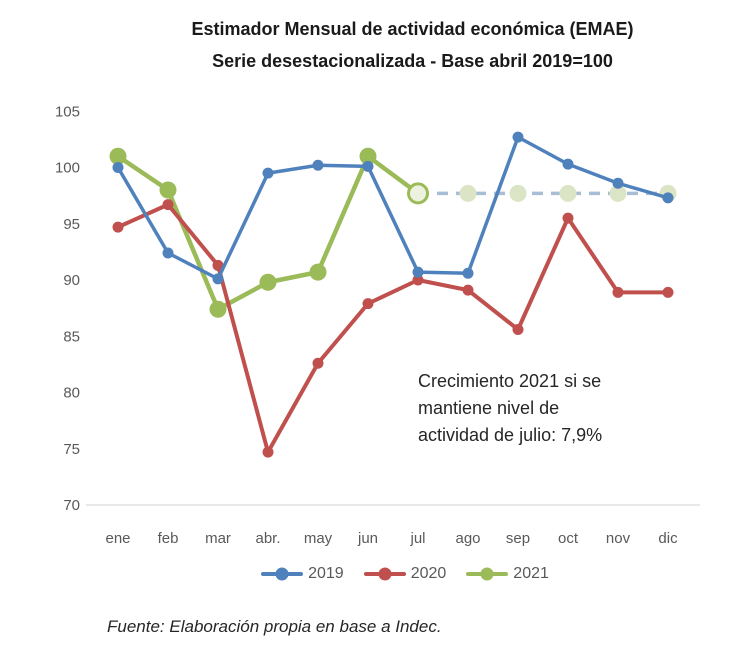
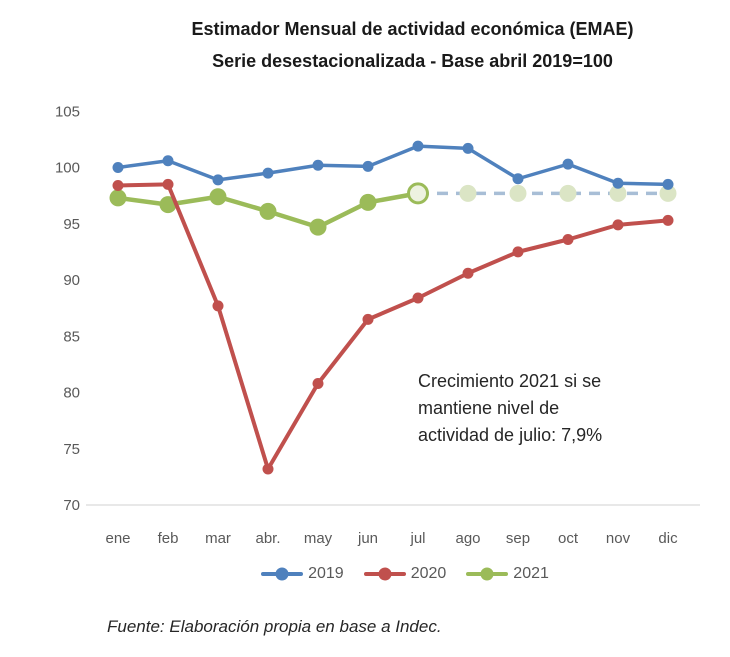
2020/ene: 94.7 -> 98.4
2021/ene: 101.0 -> 97.3
2019/feb: 92.4 -> 100.6
2020/feb: 96.7 -> 98.5
2021/feb: 98.0 -> 96.7
2019/mar: 90.1 -> 98.9
2020/mar: 91.3 -> 87.7
2021/mar: 87.4 -> 97.4
2020/abr.: 74.7 -> 73.2
2021/abr.: 89.8 -> 96.1
2020/may: 82.6 -> 80.8
2021/may: 90.7 -> 94.7
2020/jun: 87.9 -> 86.5
2021/jun: 101.0 -> 96.9
2019/jul: 90.7 -> 101.9
2020/jul: 90.0 -> 88.4
2019/ago: 90.6 -> 101.7
2020/ago: 89.1 -> 90.6
2019/sep: 102.7 -> 99.0
2020/sep: 85.6 -> 92.5
2020/oct: 95.5 -> 93.6
2020/nov: 88.9 -> 94.9
2019/dic: 97.3 -> 98.5
2020/dic: 88.9 -> 95.3
